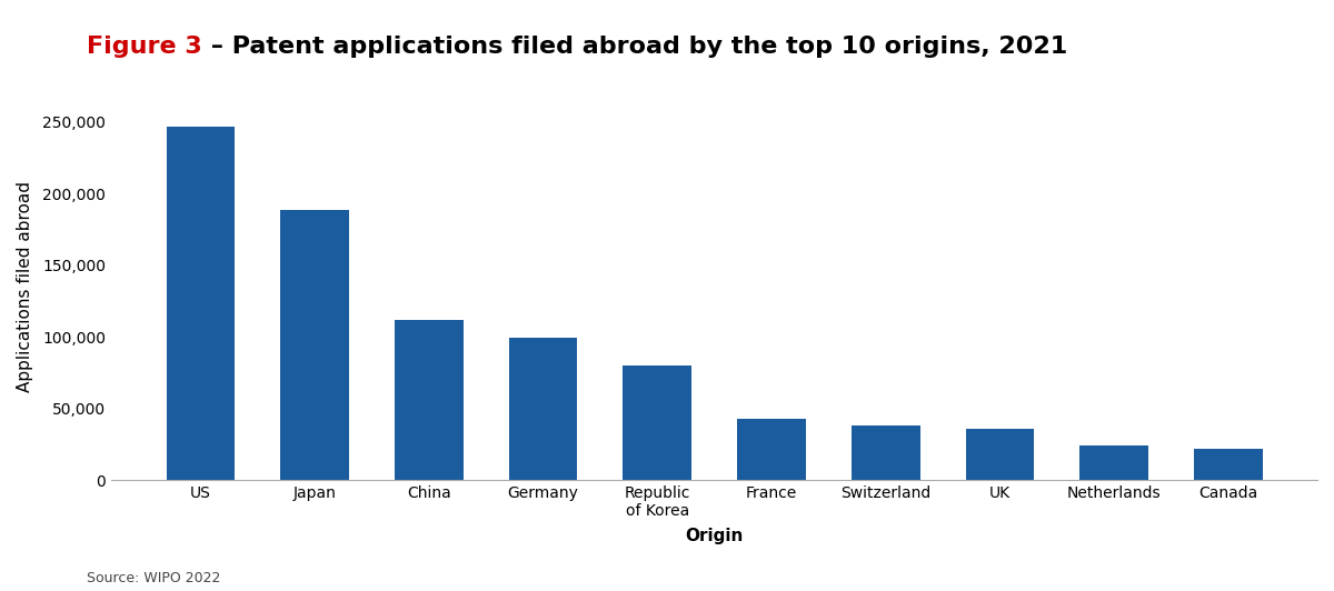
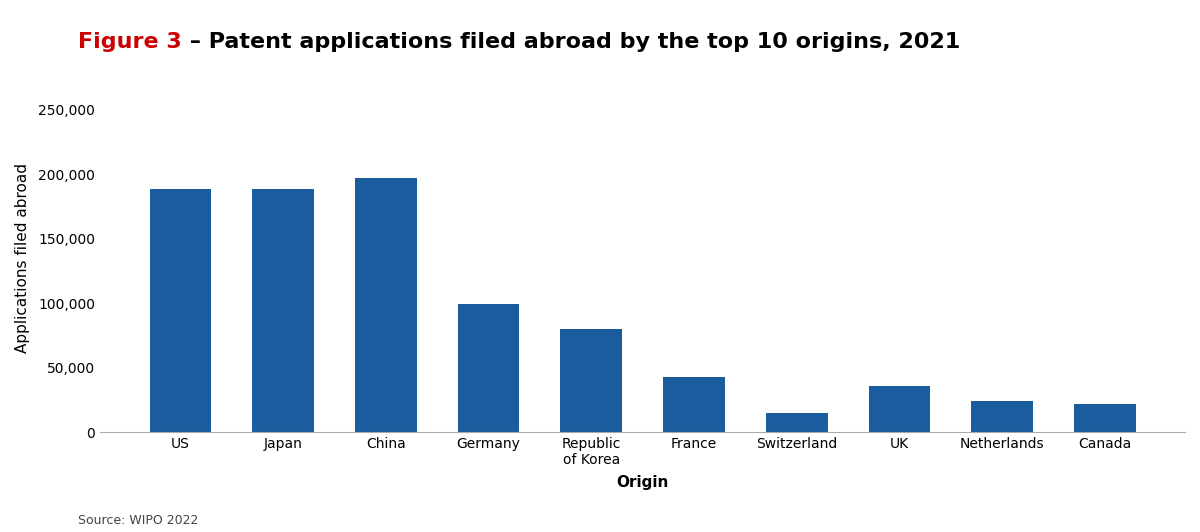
US: 247,000 -> 189,000
China: 112,000 -> 197,000
Switzerland: 38,000 -> 15,000
